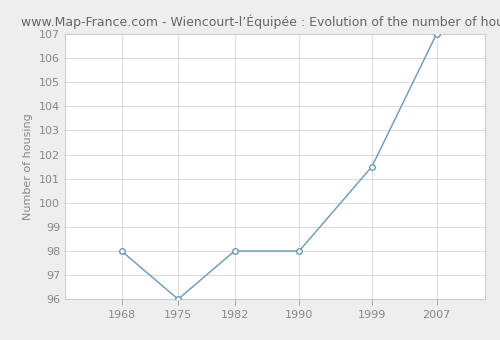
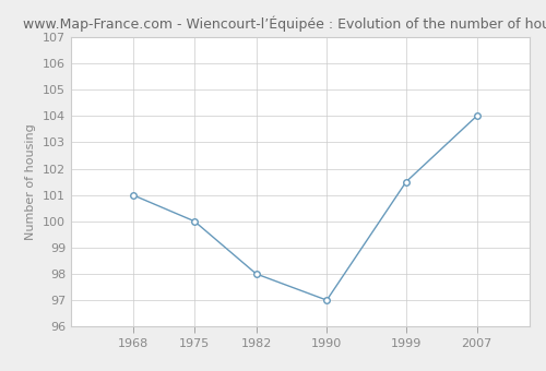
1968: 98.0 -> 101.0
1975: 96.0 -> 100.0
1990: 98.0 -> 97.0
2007: 107.0 -> 104.0
